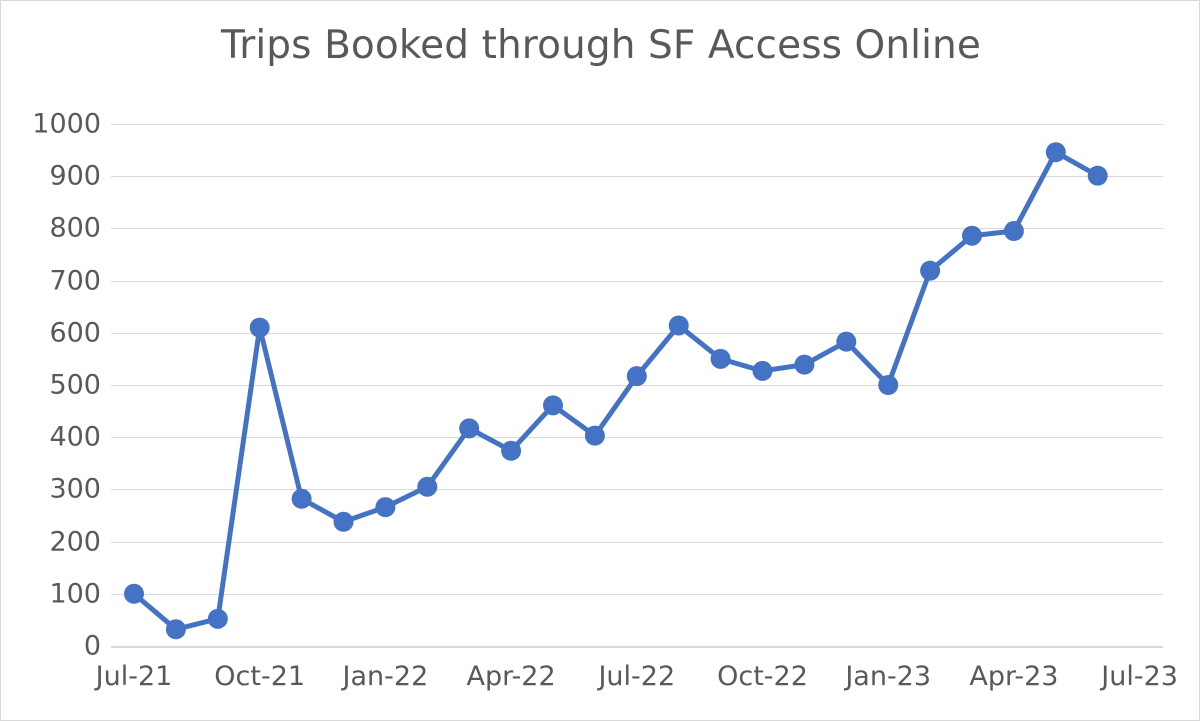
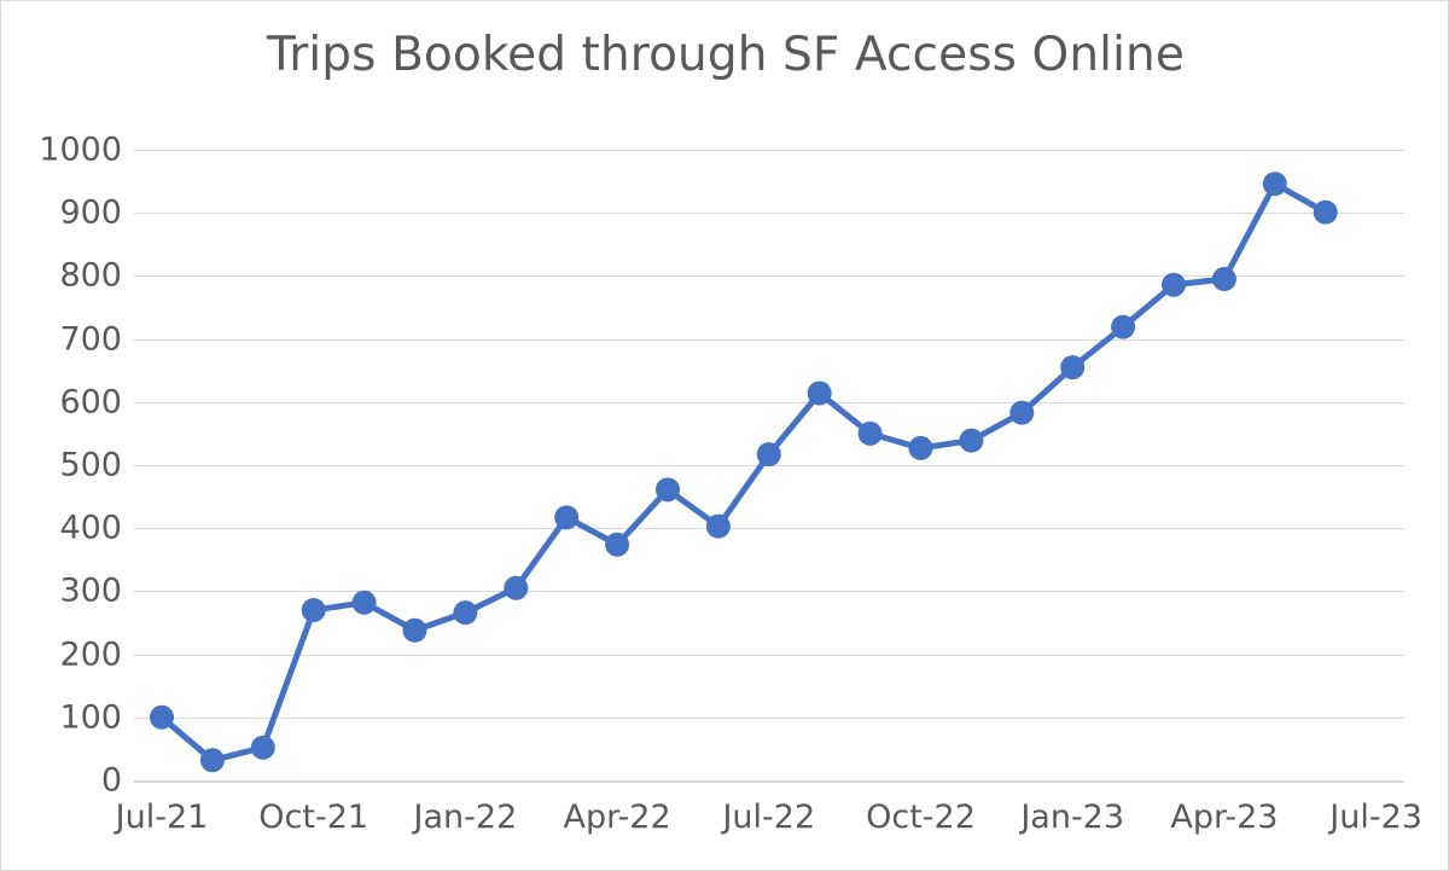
Oct-21: 610 -> 270
Jan-23: 500 -> 660
